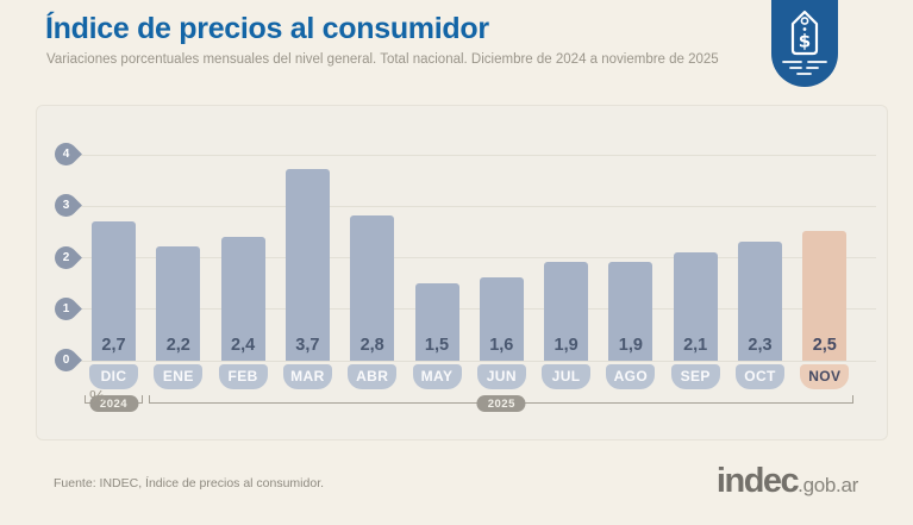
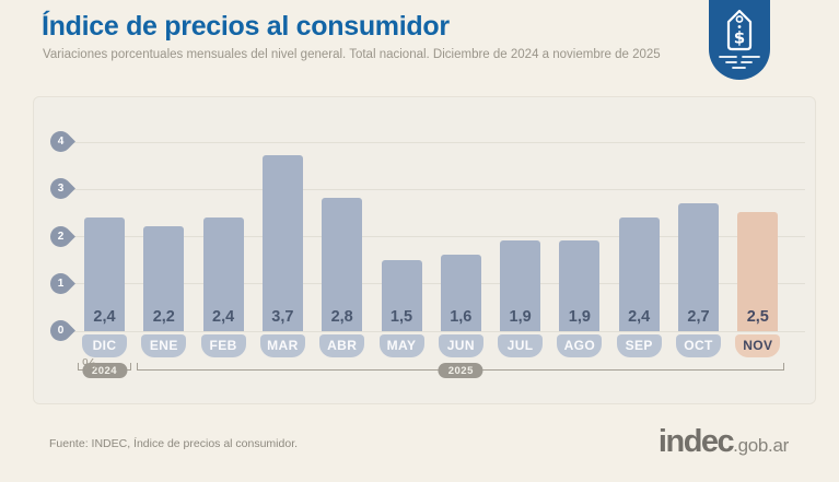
DIC: 2,7 -> 2,4
SEP: 2,1 -> 2,4
OCT: 2,3 -> 2,7
